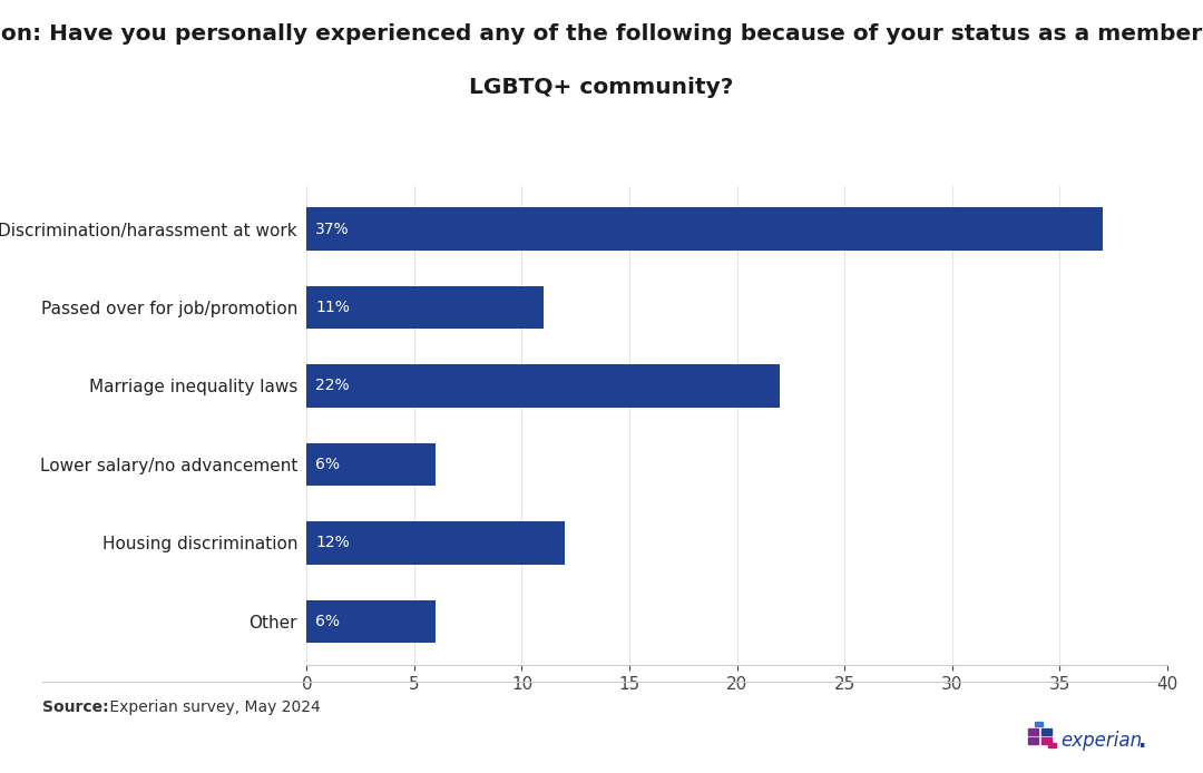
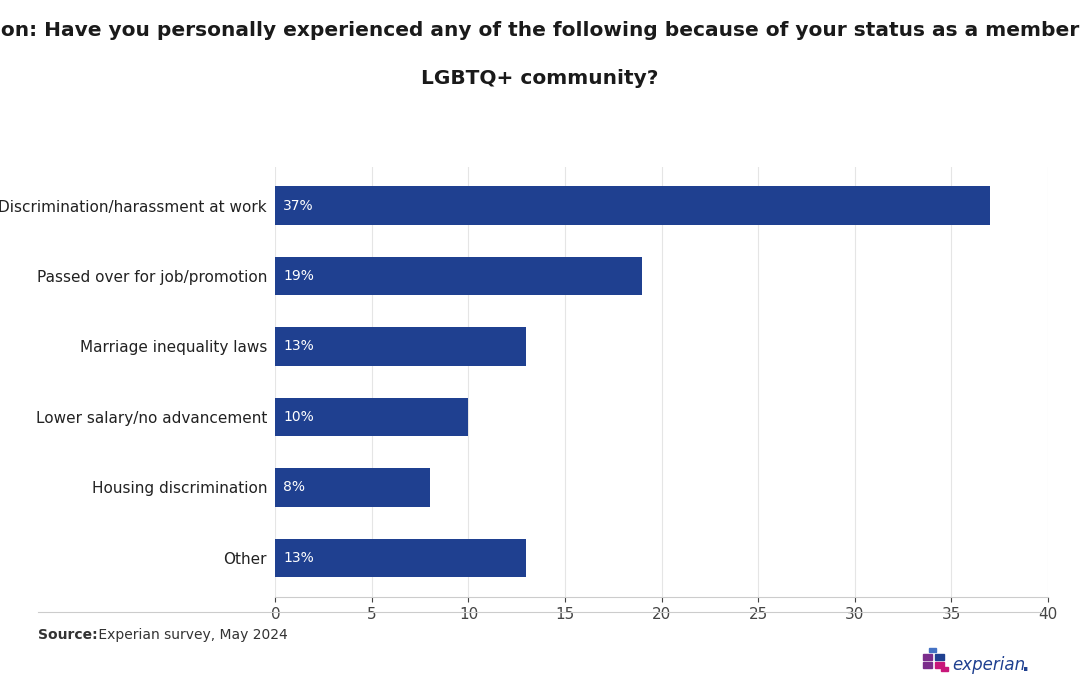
Passed over for job/promotion: 11% -> 19%
Marriage inequality laws: 22% -> 13%
Lower salary/no advancement: 6% -> 10%
Housing discrimination: 12% -> 8%
Other: 6% -> 13%
